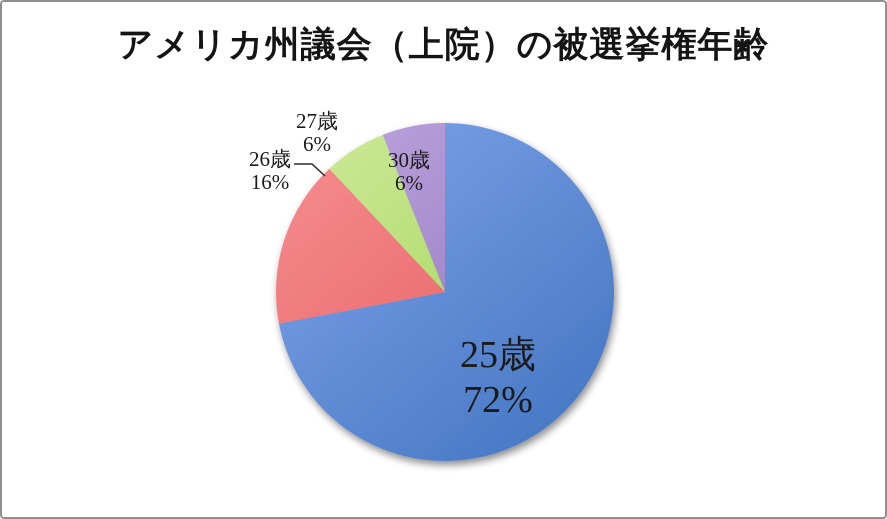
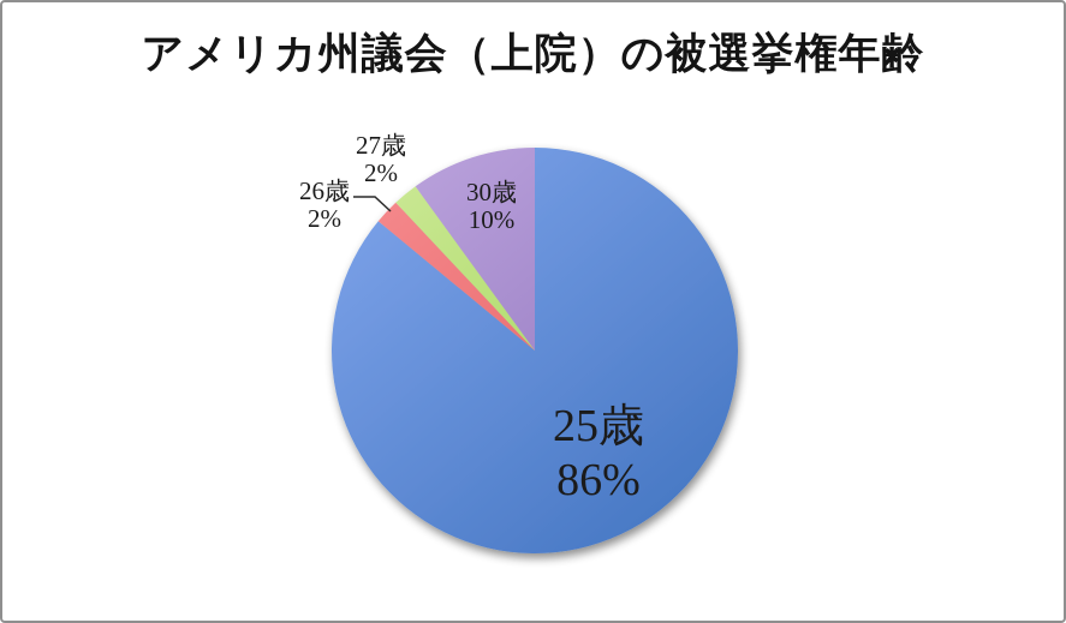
25歳: 72% -> 86%
26歳: 16% -> 2%
27歳: 6% -> 2%
30歳: 6% -> 10%
